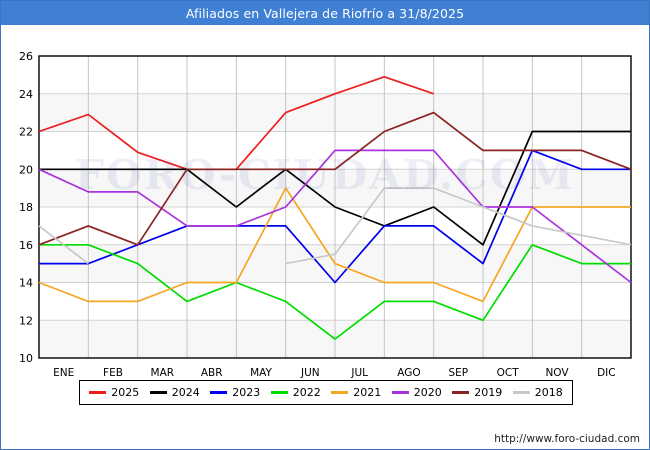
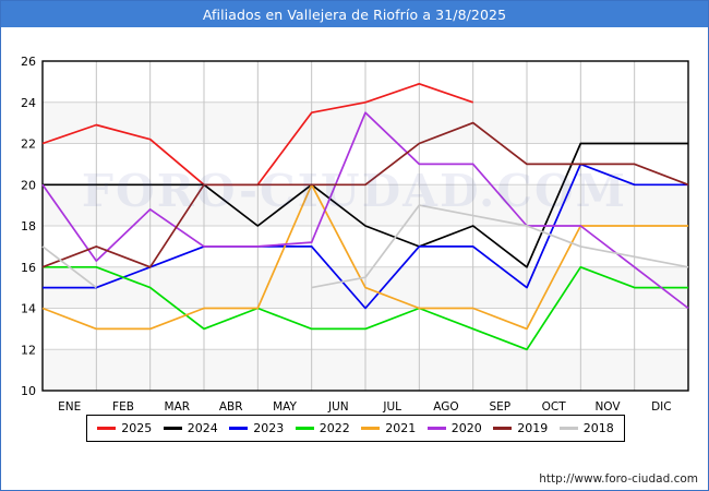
2020/ENE: 18.8 -> 16.3
2025/FEB: 20.9 -> 22.2
2025/MAY: 23.0 -> 23.5
2021/MAY: 19 -> 20
2020/MAY: 18.0 -> 17.2
2022/JUN: 11 -> 13
2020/JUN: 21.0 -> 23.5
2022/JUL: 13 -> 14
2018/AGO: 19.0 -> 18.5
